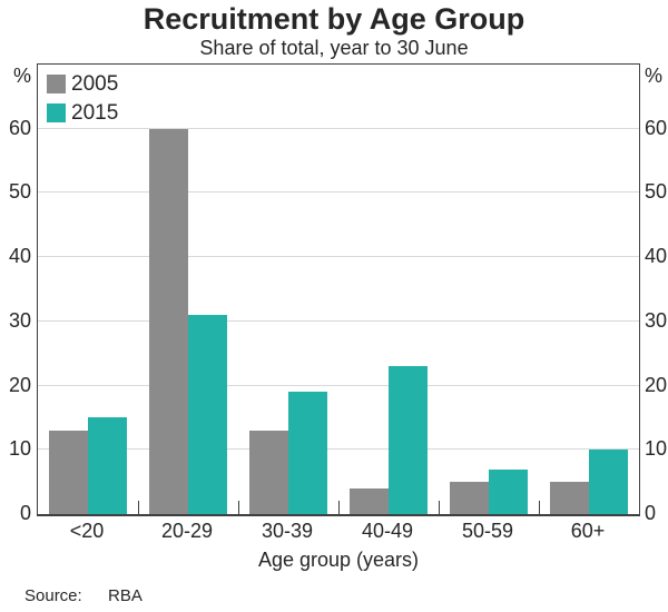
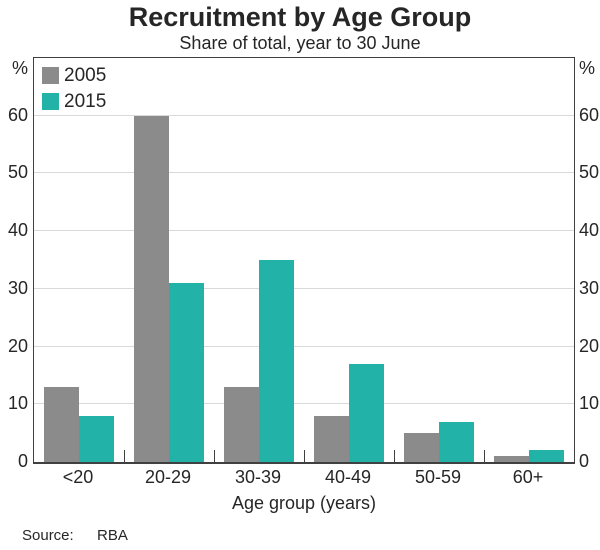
2015/<20: 15 -> 8
2015/30-39: 19 -> 35
2005/40-49: 4 -> 8
2015/40-49: 23 -> 17
2005/60+: 5 -> 1
2015/60+: 10 -> 2
